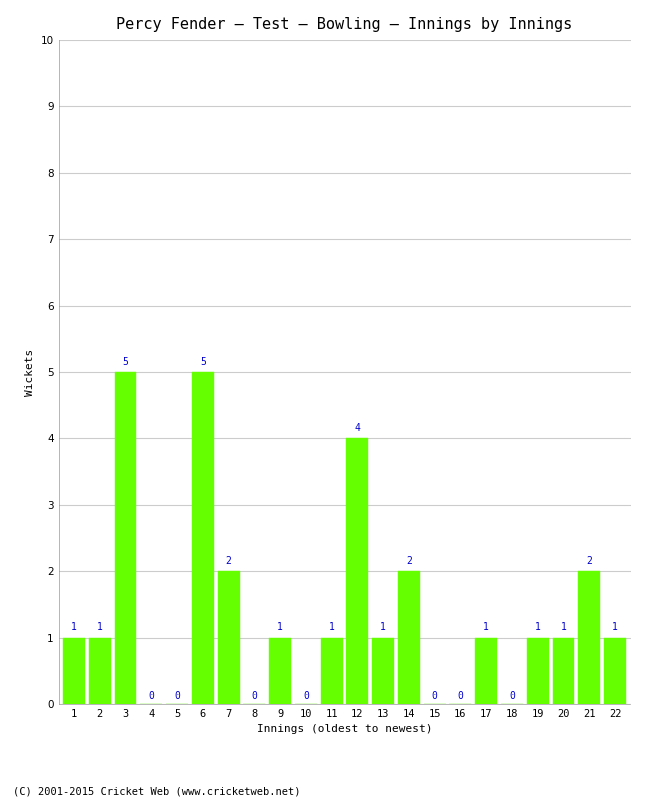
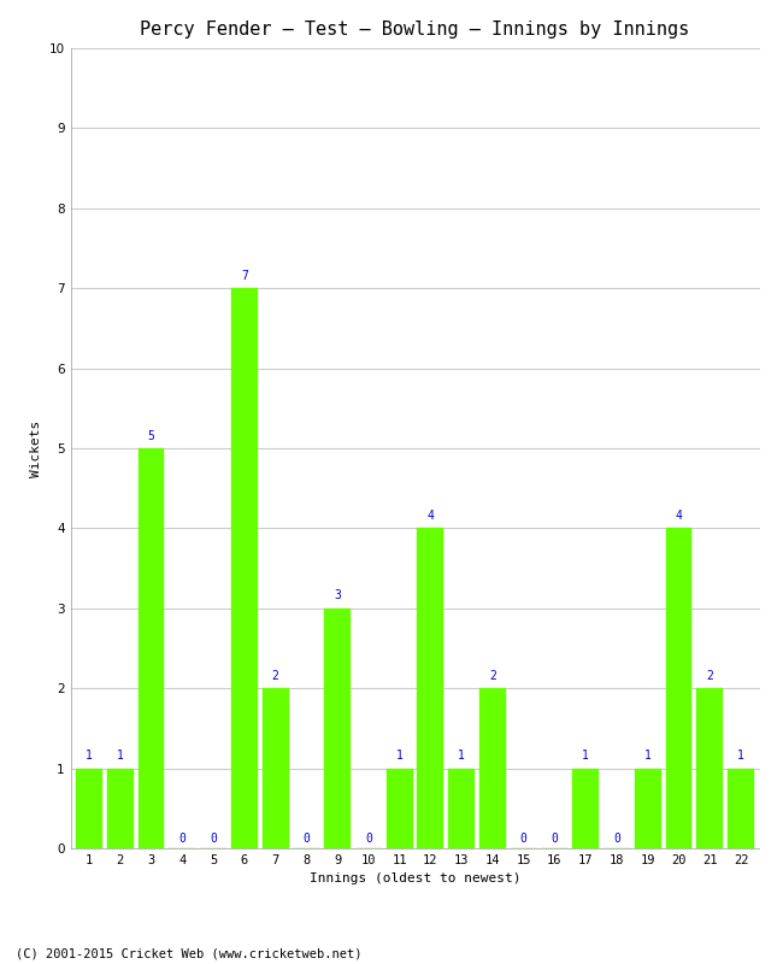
6: 5 -> 7
9: 1 -> 3
20: 1 -> 4
